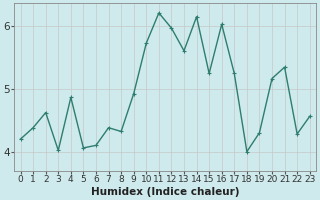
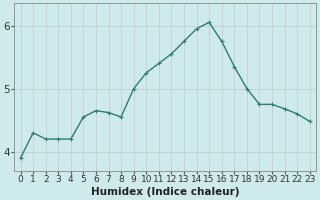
0: 4.20 -> 3.90
1: 4.38 -> 4.30
2: 4.62 -> 4.20
3: 4.02 -> 4.20
4: 4.86 -> 4.20
5: 4.06 -> 4.55
6: 4.10 -> 4.65
7: 4.38 -> 4.62
8: 4.32 -> 4.55
9: 4.92 -> 5.00
10: 5.72 -> 5.25
11: 6.20 -> 5.40
12: 5.96 -> 5.55
13: 5.60 -> 5.75
14: 6.14 -> 5.95
15: 5.24 -> 6.05
16: 6.02 -> 5.75
17: 5.24 -> 5.35
18: 4.00 -> 5.00
19: 4.30 -> 4.75
20: 5.16 -> 4.75
21: 5.34 -> 4.68
22: 4.28 -> 4.60
23: 4.56 -> 4.48
